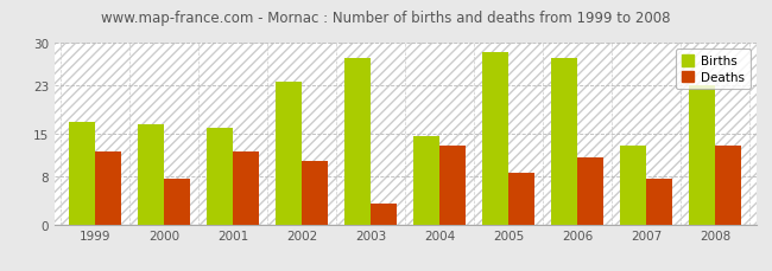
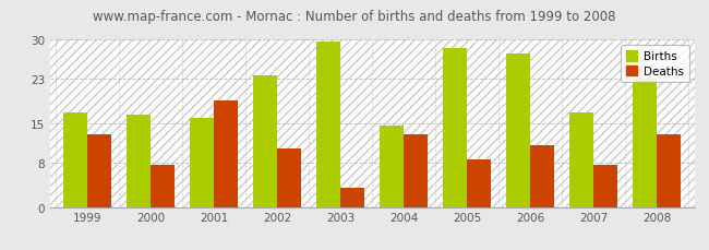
Deaths/1999: 12.0 -> 13.0
Deaths/2001: 12.0 -> 19.0
Births/2003: 27.4 -> 29.5
Births/2007: 13.0 -> 17.0
